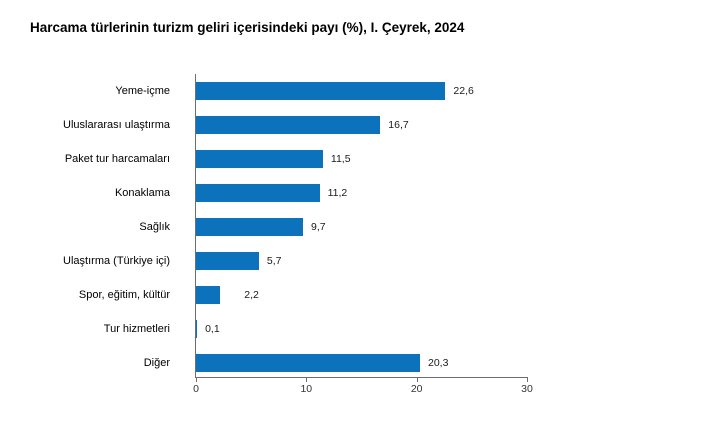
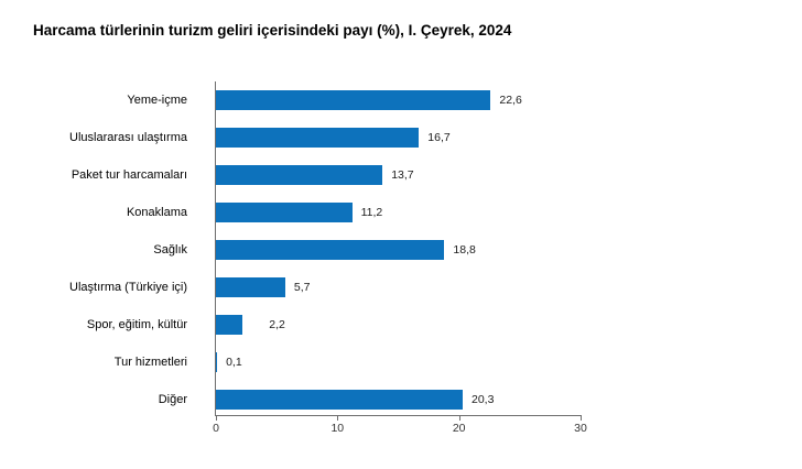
Paket tur harcamaları: 11,5 -> 13,7
Sağlık: 9,7 -> 18,8
